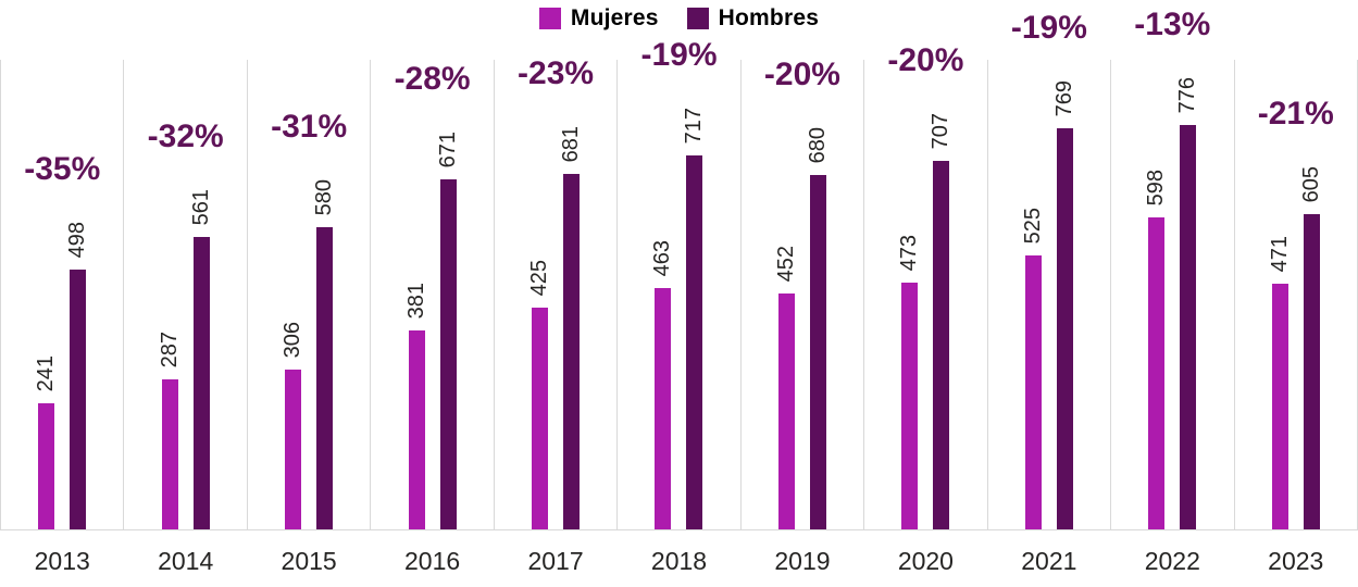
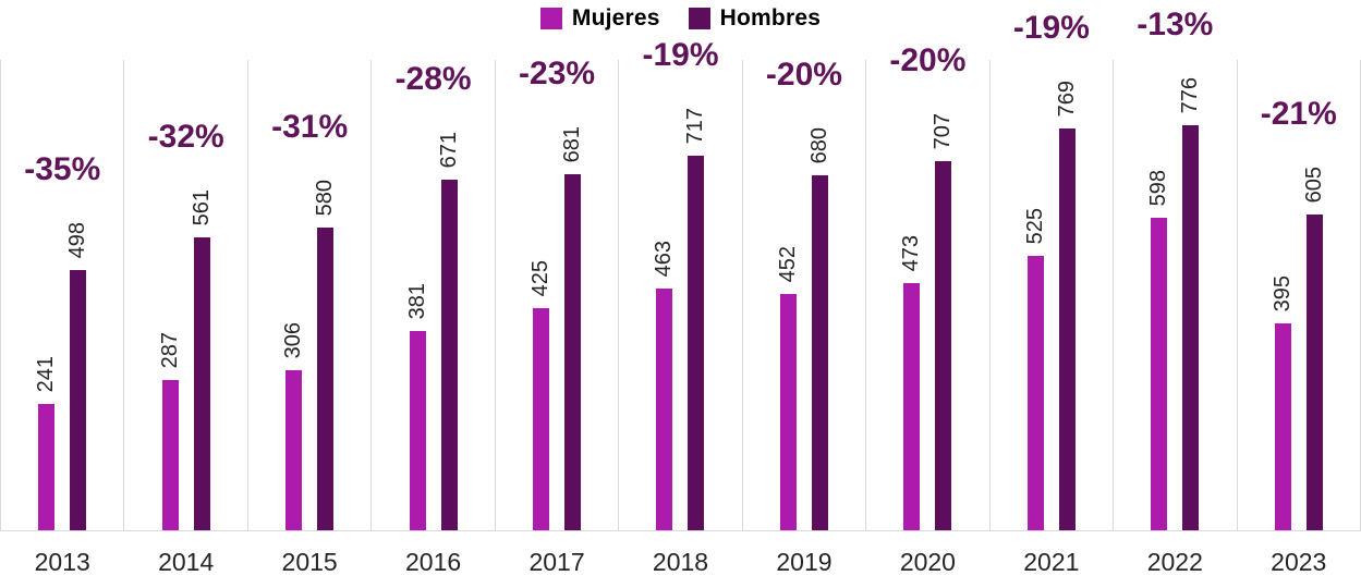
Mujeres/2023: 471 -> 395
